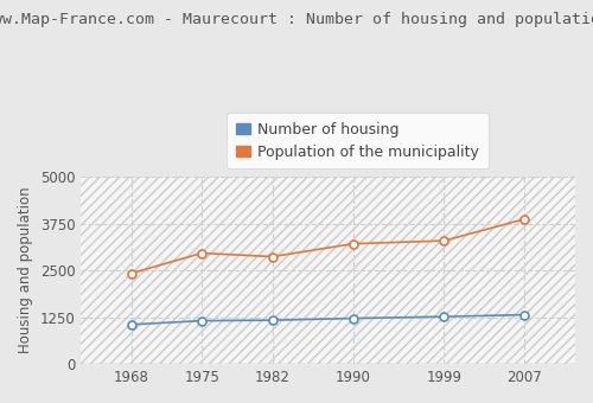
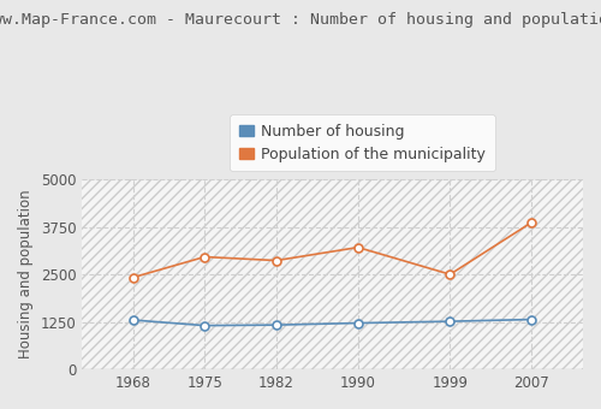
Number of housing/1968: 1060 -> 1300
Population of the municipality/1999: 3290 -> 2500
